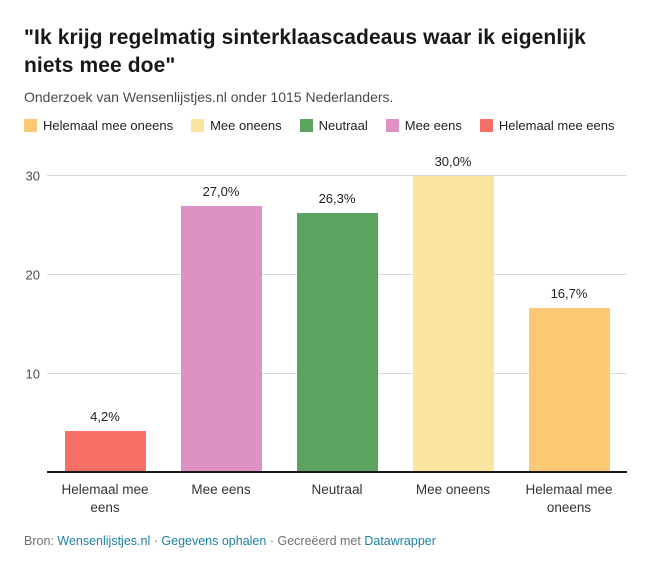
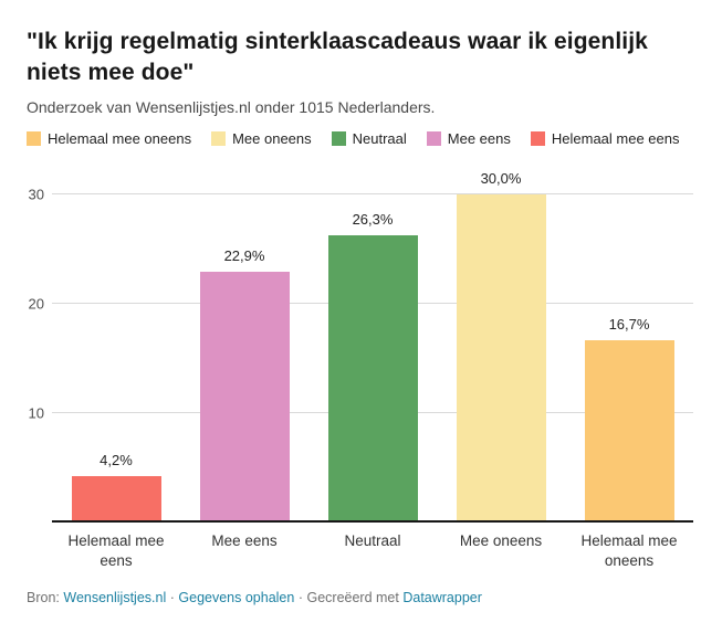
Mee eens: 27,0% -> 22,9%
